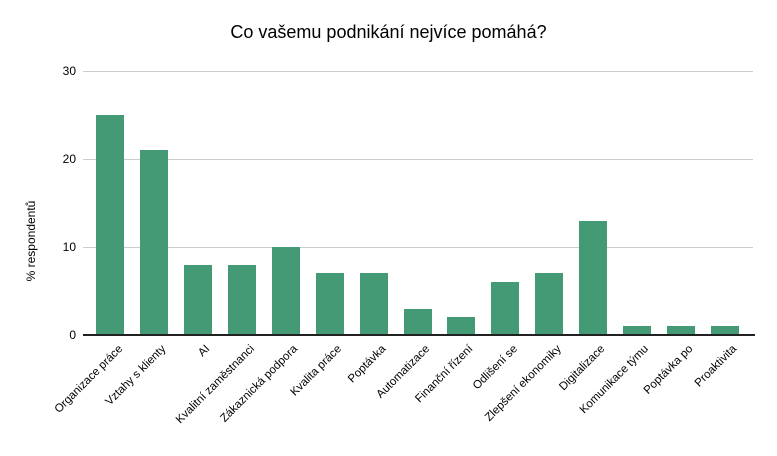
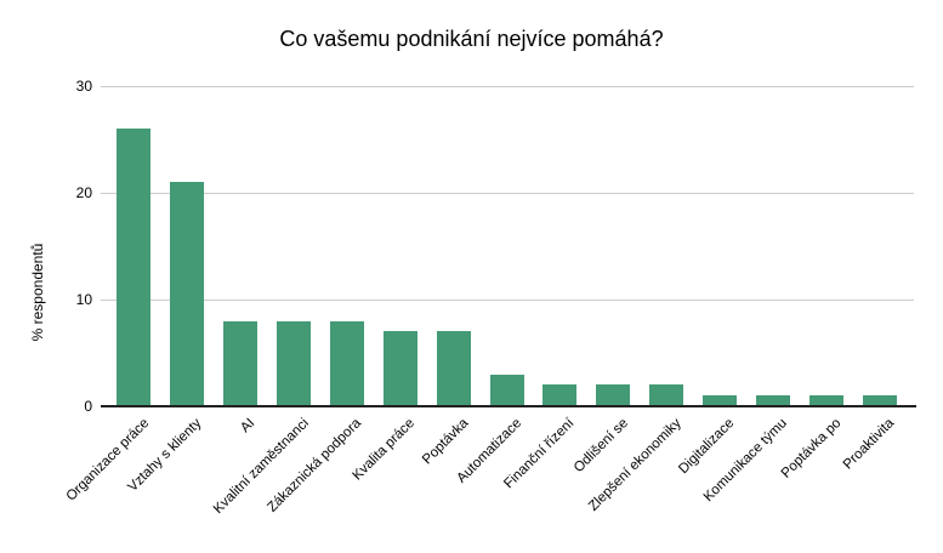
Organizace práce: 25 -> 26
Zákaznická podpora: 10 -> 8
Odlišení se: 6 -> 2
Zlepšení ekonomiky: 7 -> 2
Digitalizace: 13 -> 1
